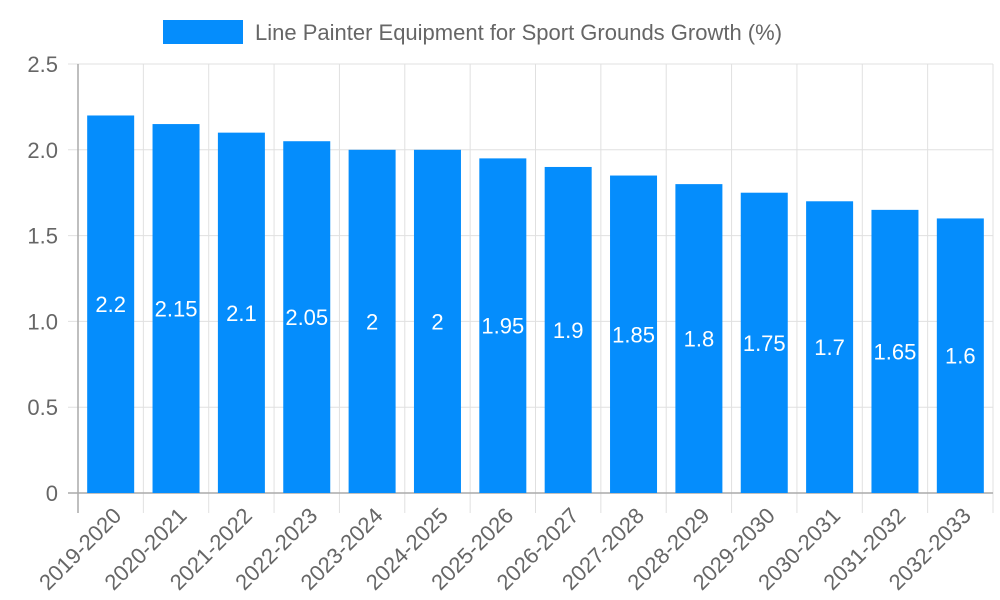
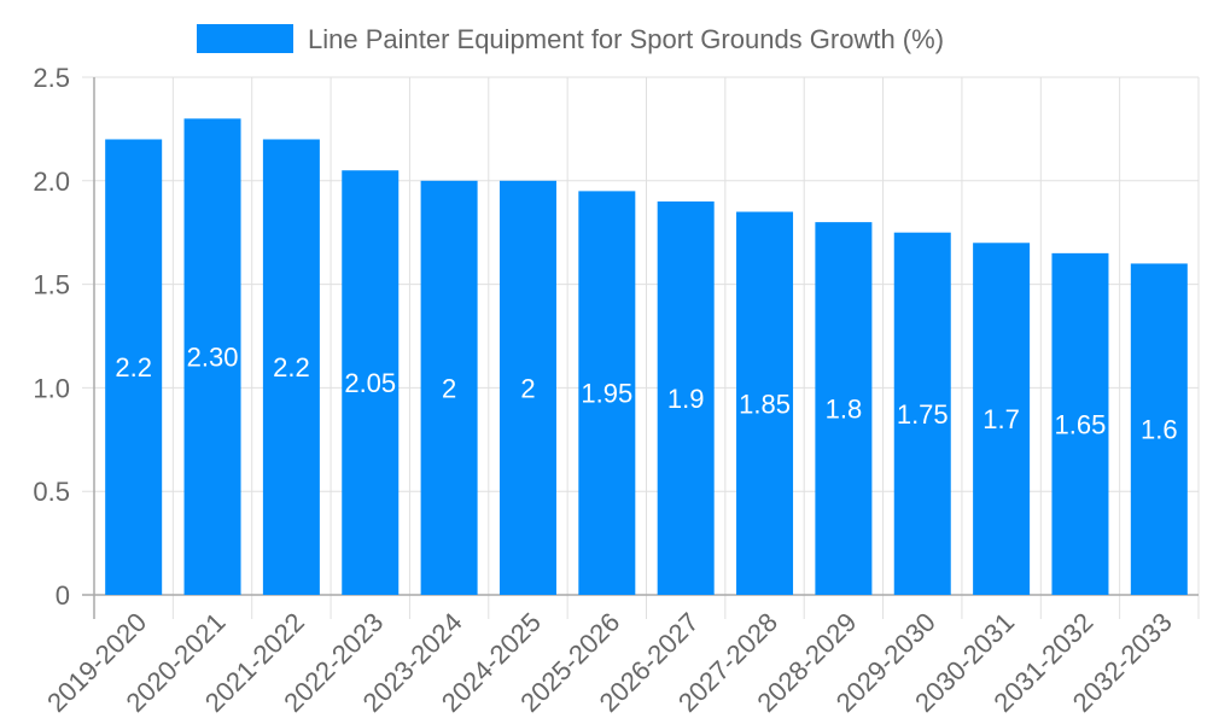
2020-2021: 2.15 -> 2.30
2021-2022: 2.1 -> 2.2
